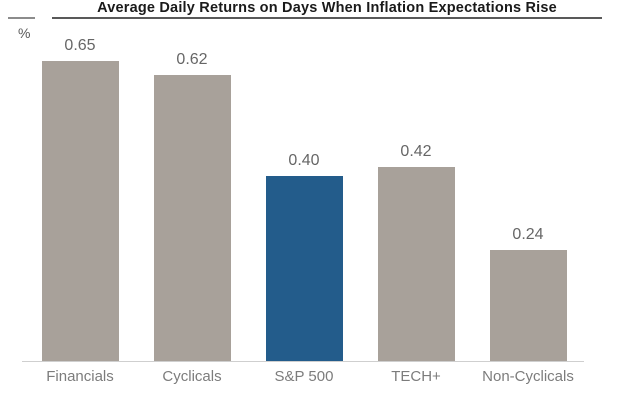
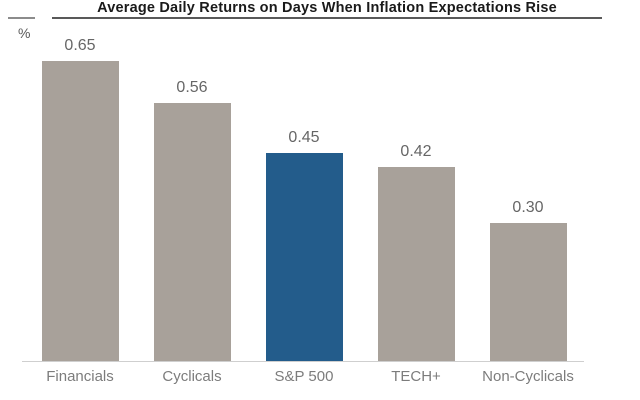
Cyclicals: 0.62 -> 0.56
S&P 500: 0.40 -> 0.45
Non-Cyclicals: 0.24 -> 0.30
